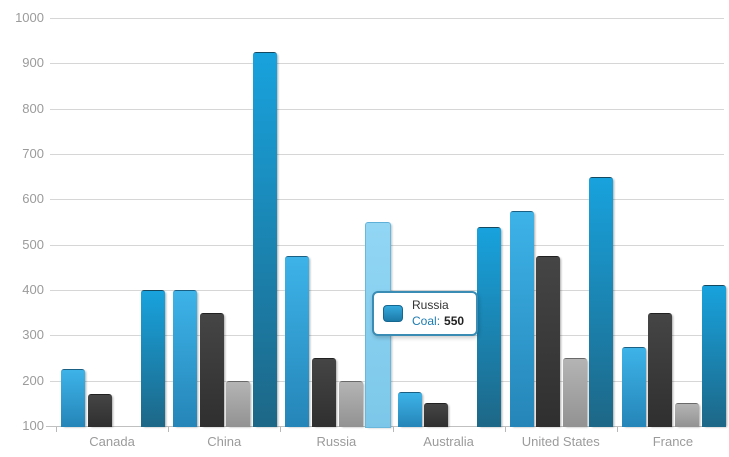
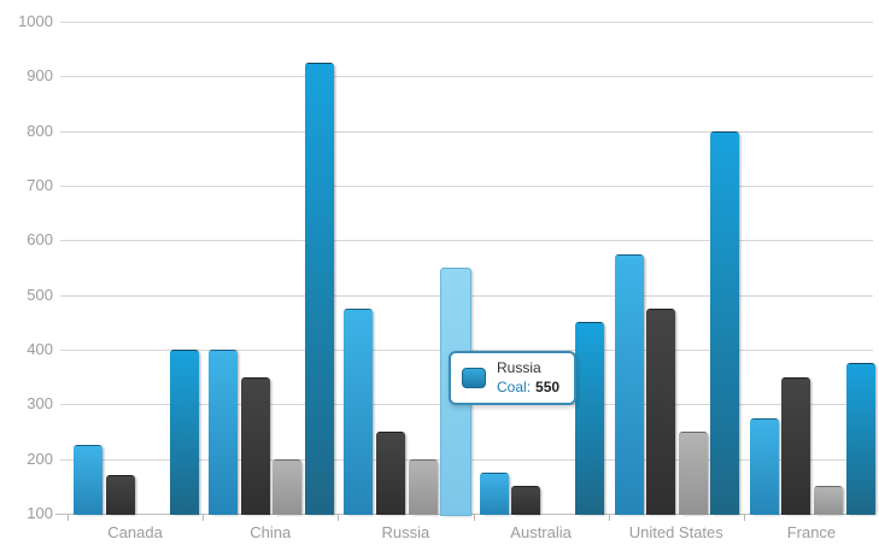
Coal/Australia: 540 -> 450
Coal/United States: 650 -> 800
Coal/France: 410 -> 380
